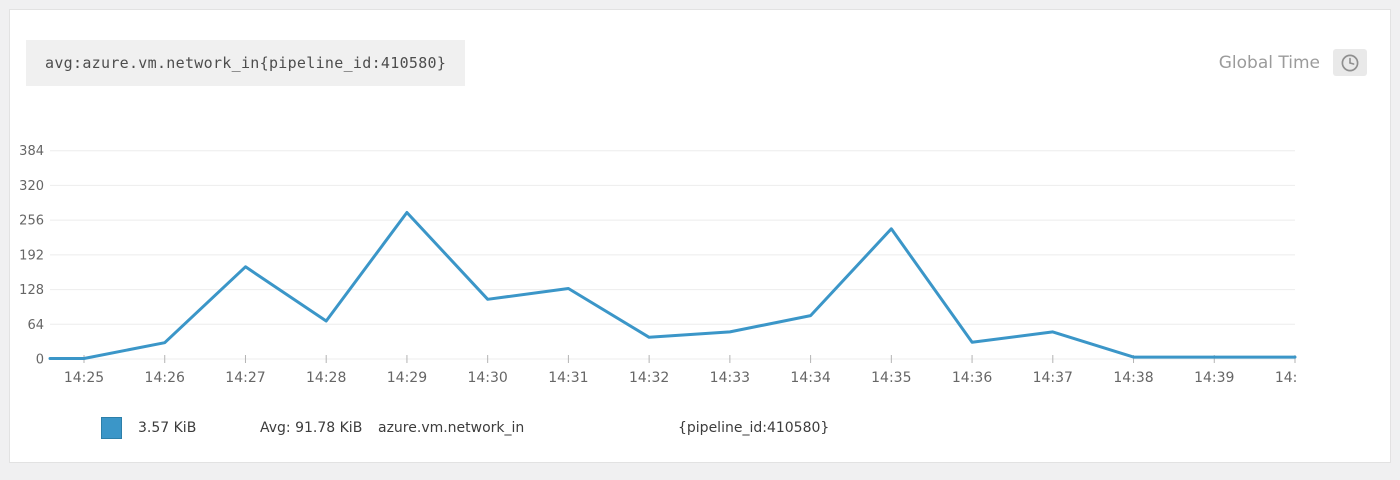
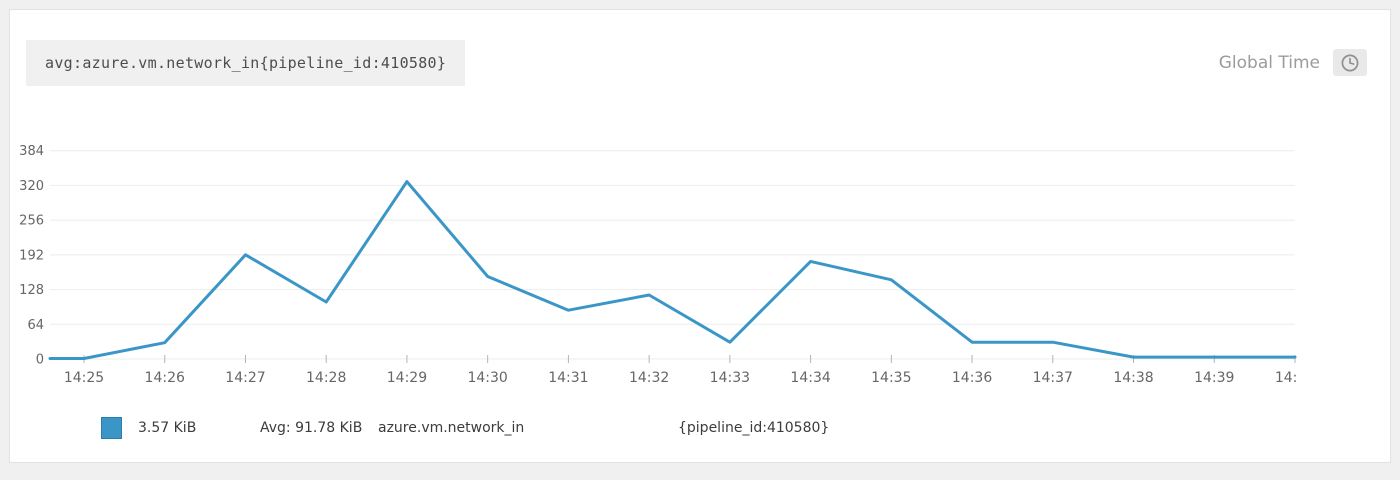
14:27: 170 -> 190
14:28: 70 -> 100
14:29: 270 -> 330
14:30: 110 -> 150
14:31: 130 -> 90
14:32: 40 -> 120
14:33: 50 -> 30
14:34: 80 -> 180
14:35: 240 -> 150
14:37: 50 -> 30
